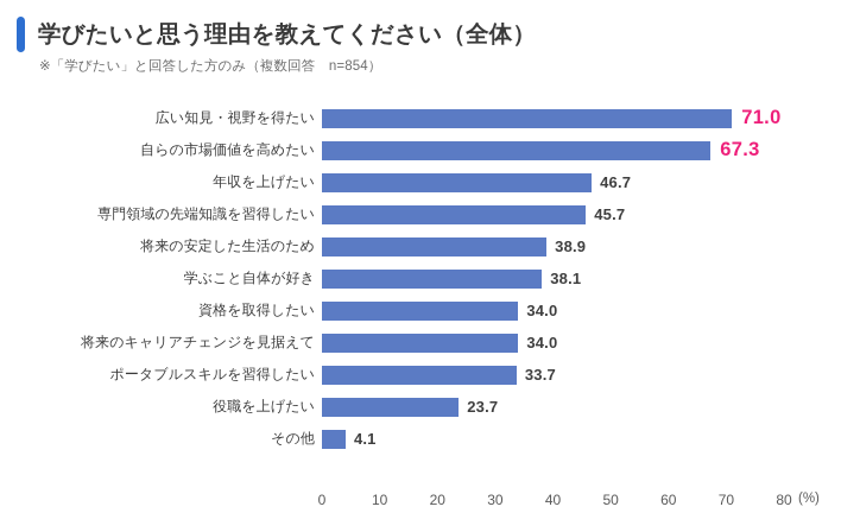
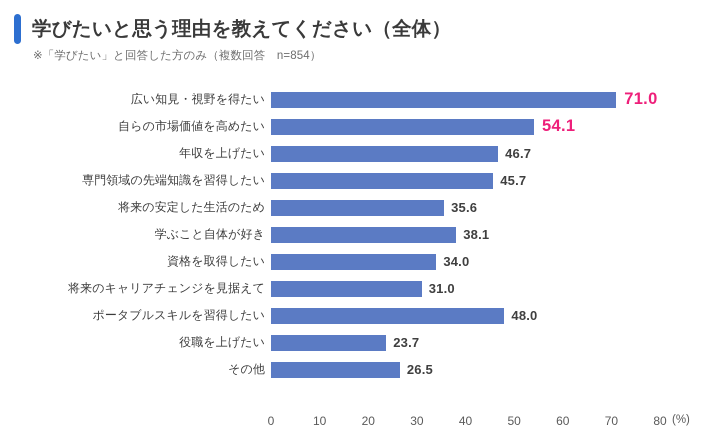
自らの市場価値を高めたい: 67.3 -> 54.1
将来の安定した生活のため: 38.9 -> 35.6
将来のキャリアチェンジを見据えて: 34.0 -> 31.0
ポータブルスキルを習得したい: 33.7 -> 48.0
その他: 4.1 -> 26.5
